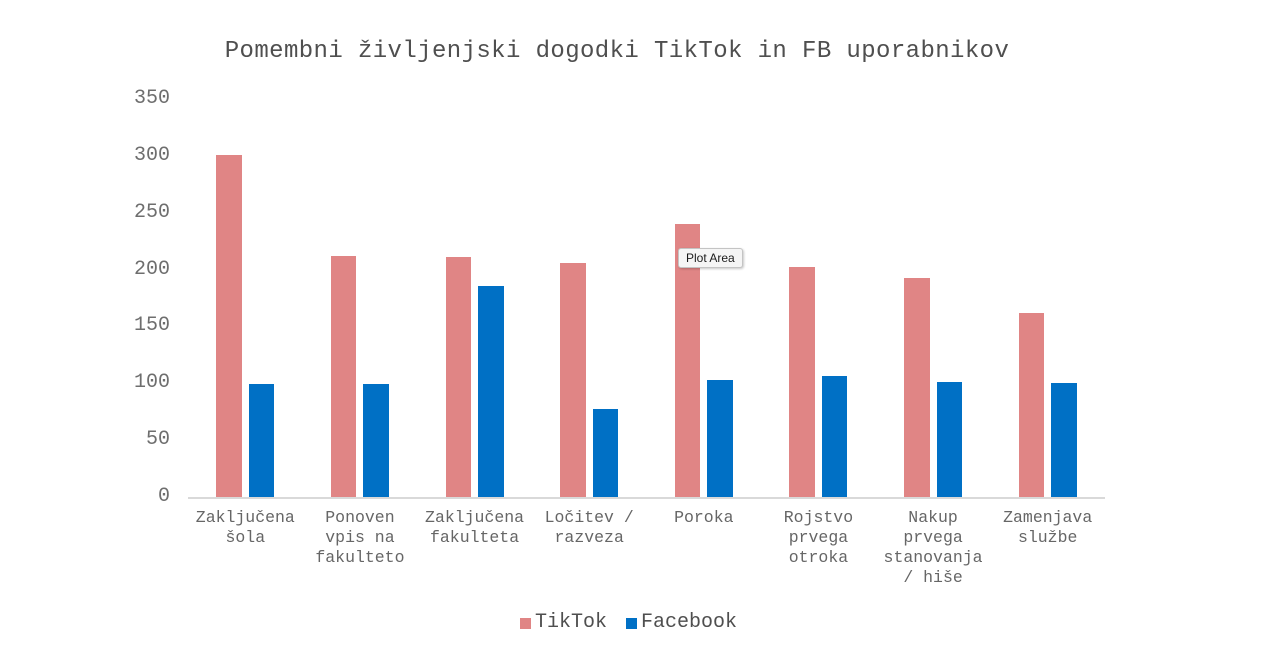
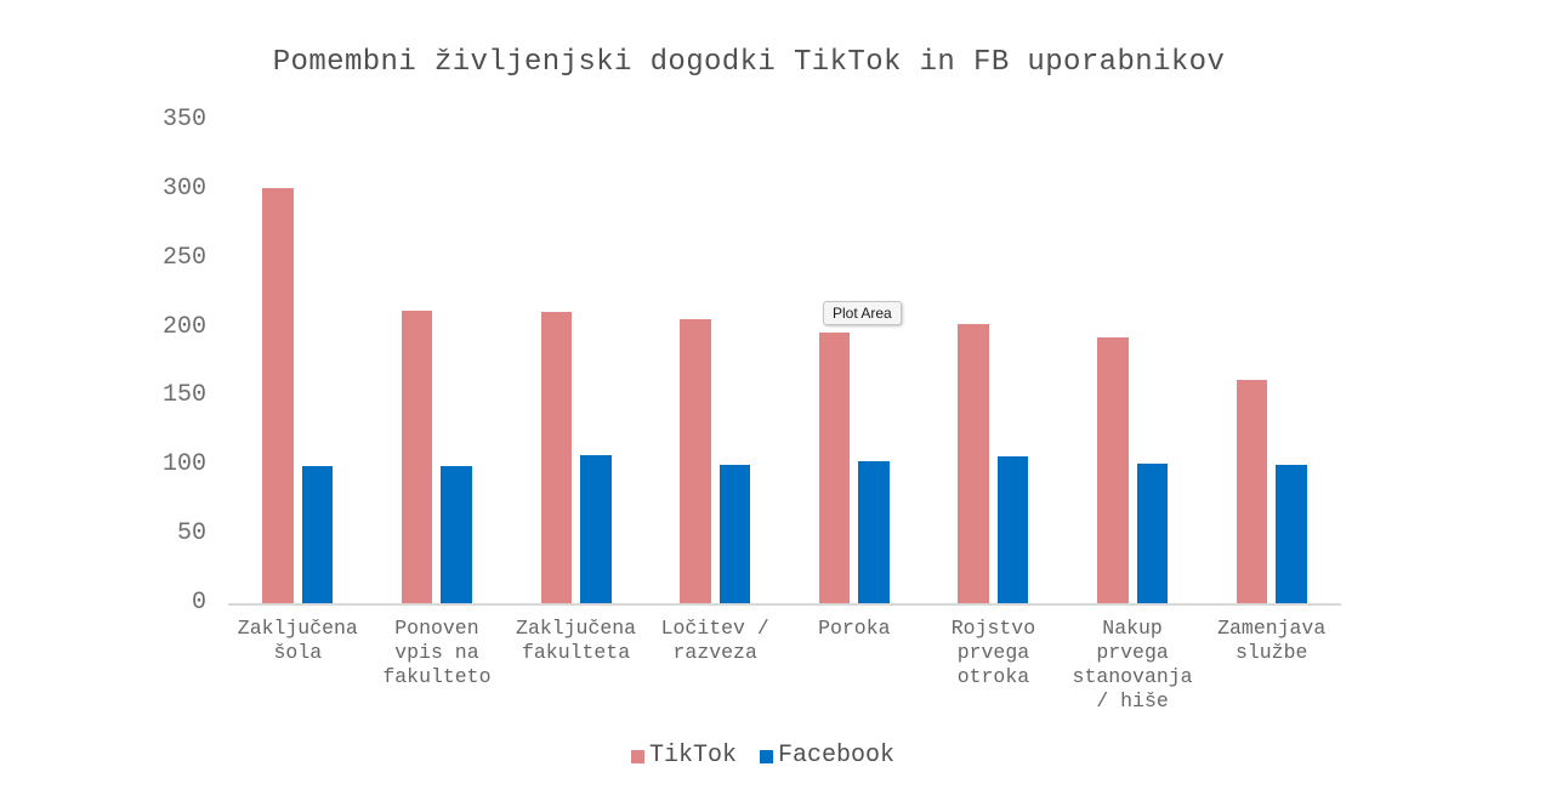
Facebook/Zaključena fakulteta: 186 -> 107
Facebook/Ločitev / razveza: 77 -> 100
TikTok/Poroka: 240 -> 196
